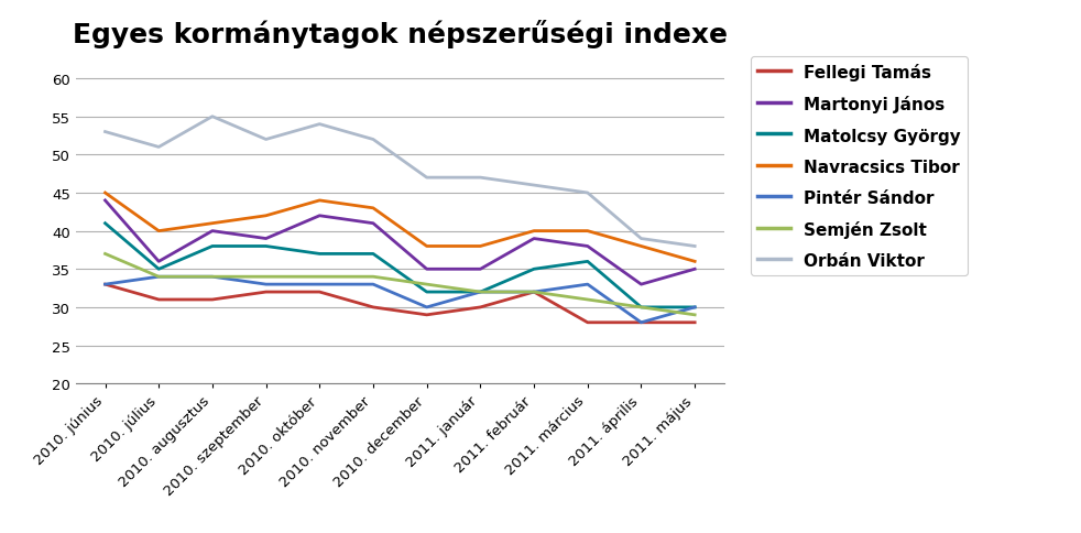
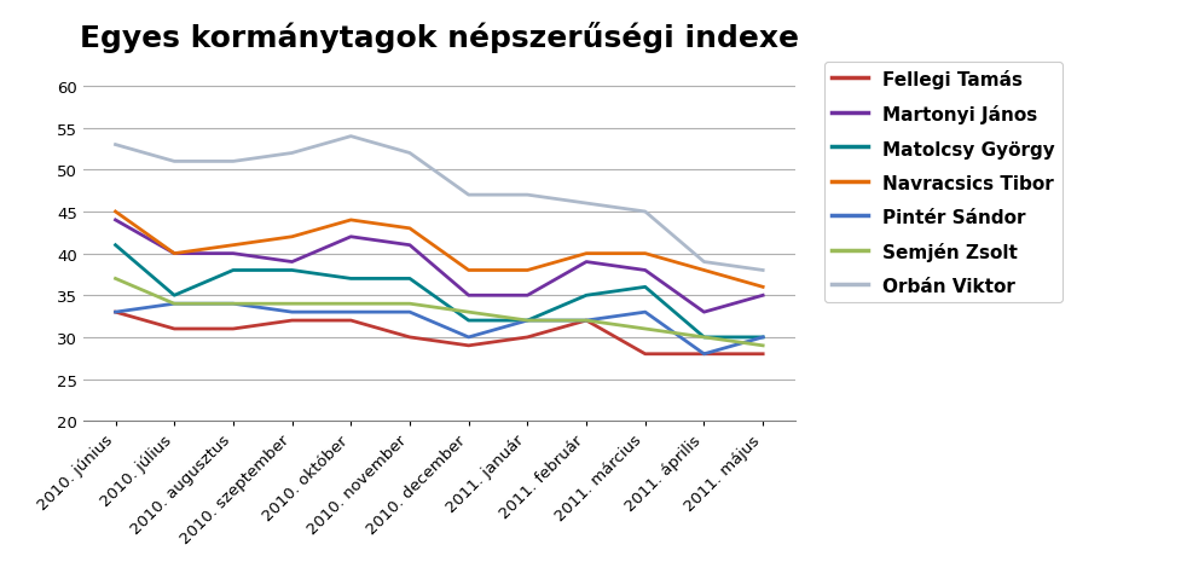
Martonyi János/2010. július: 36 -> 40
Orbán Viktor/2010. augusztus: 55 -> 51
